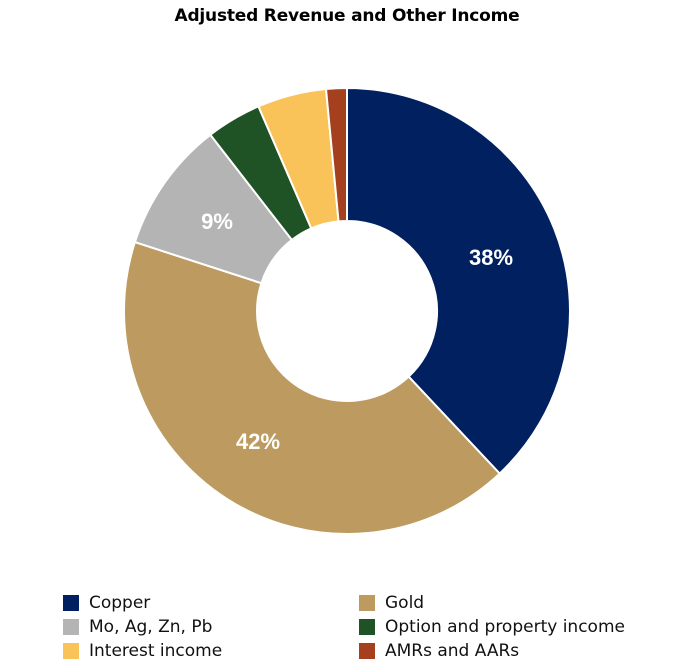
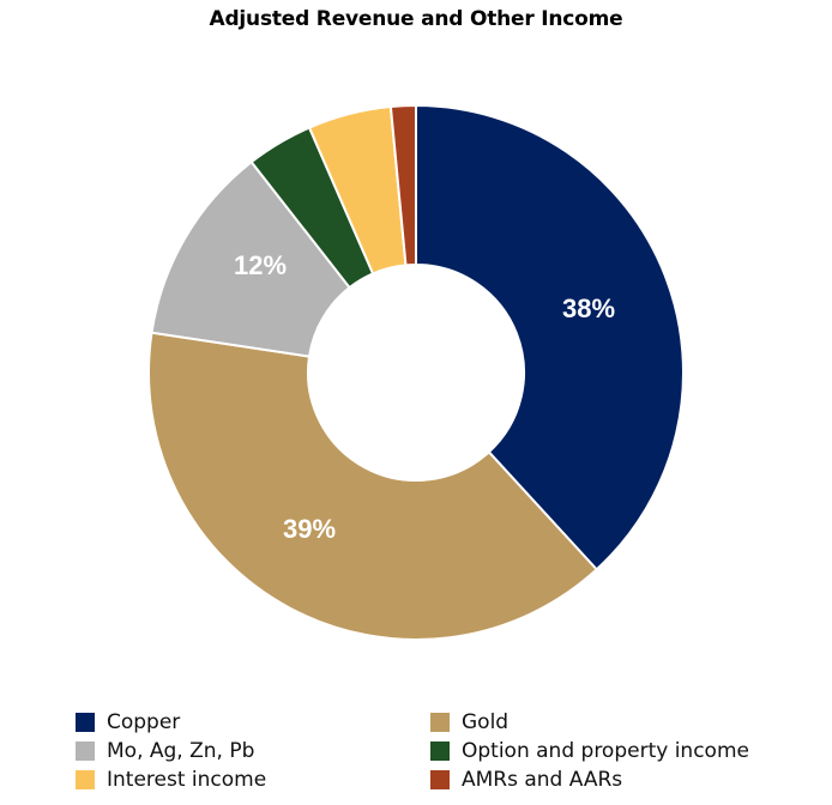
Gold: 42% -> 39%
Mo, Ag, Zn, Pb: 9% -> 12%
